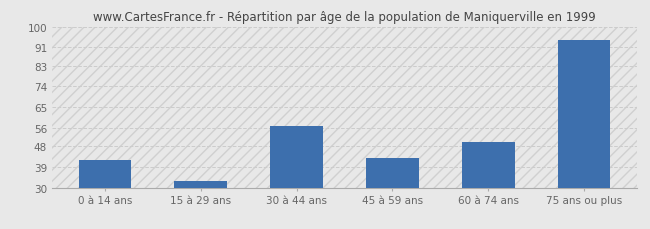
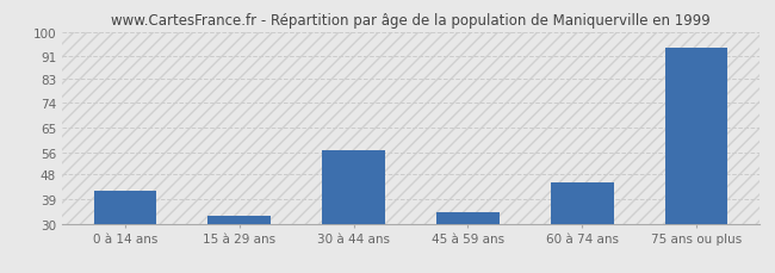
45 à 59 ans: 43 -> 34
60 à 74 ans: 50 -> 45
